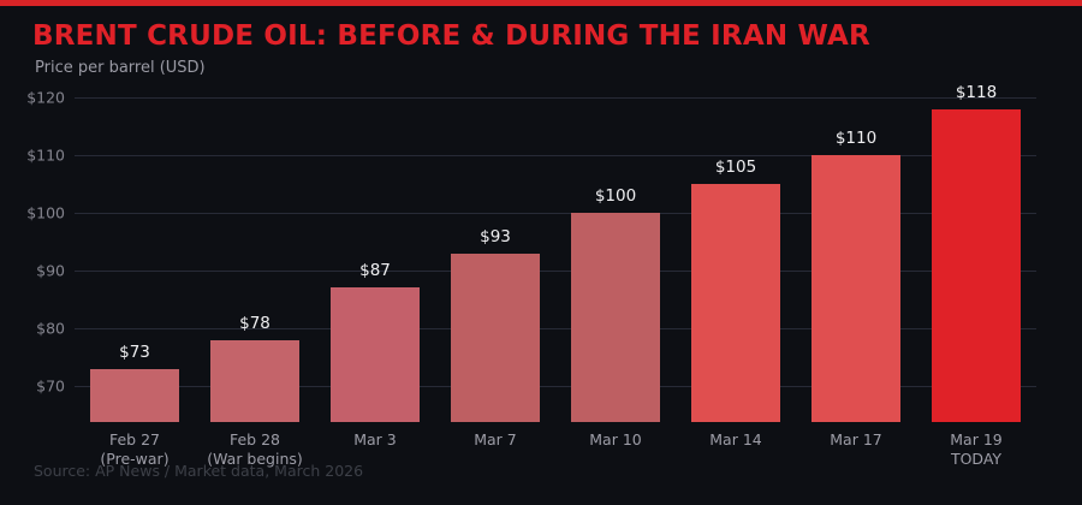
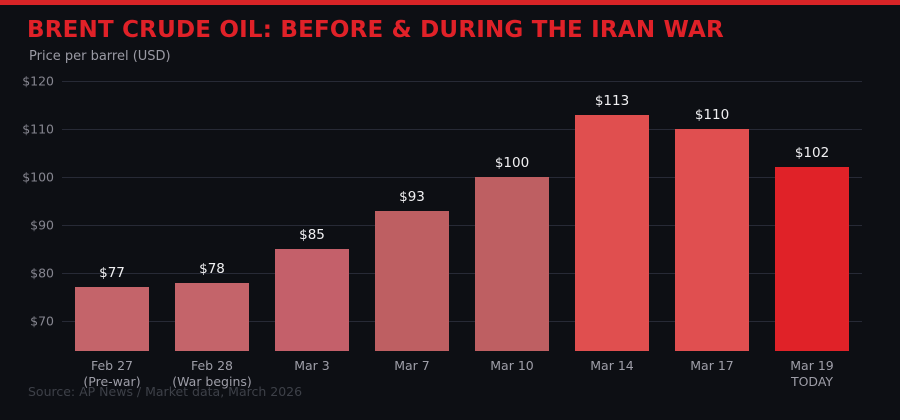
Feb 27: $73 -> $77
Mar 3: $87 -> $85
Mar 14: $105 -> $113
Mar 19: $118 -> $102
